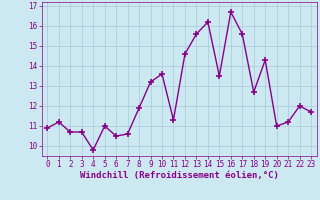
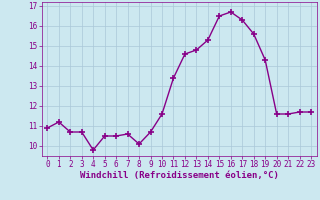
5: 11.0 -> 10.5
8: 11.9 -> 10.1
9: 13.2 -> 10.7
10: 13.6 -> 11.6
11: 11.3 -> 13.4
13: 15.6 -> 14.8
14: 16.2 -> 15.3
15: 13.5 -> 16.5
17: 15.6 -> 16.3
18: 12.7 -> 15.6
20: 11.0 -> 11.6
21: 11.2 -> 11.6
22: 12.0 -> 11.7
